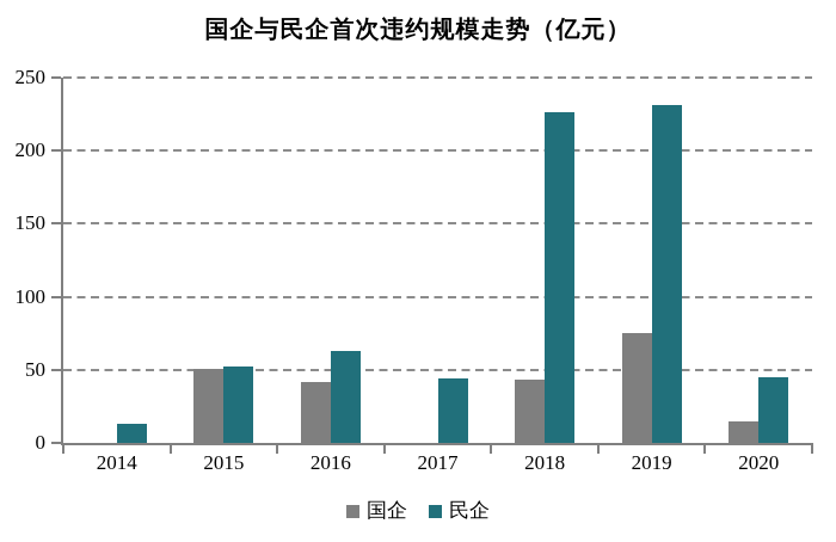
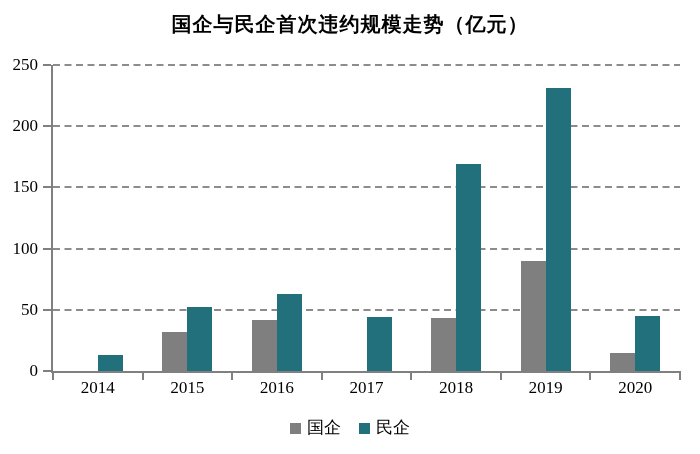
国企/2015: 51 -> 32
民企/2018: 226 -> 169
国企/2019: 75 -> 90
